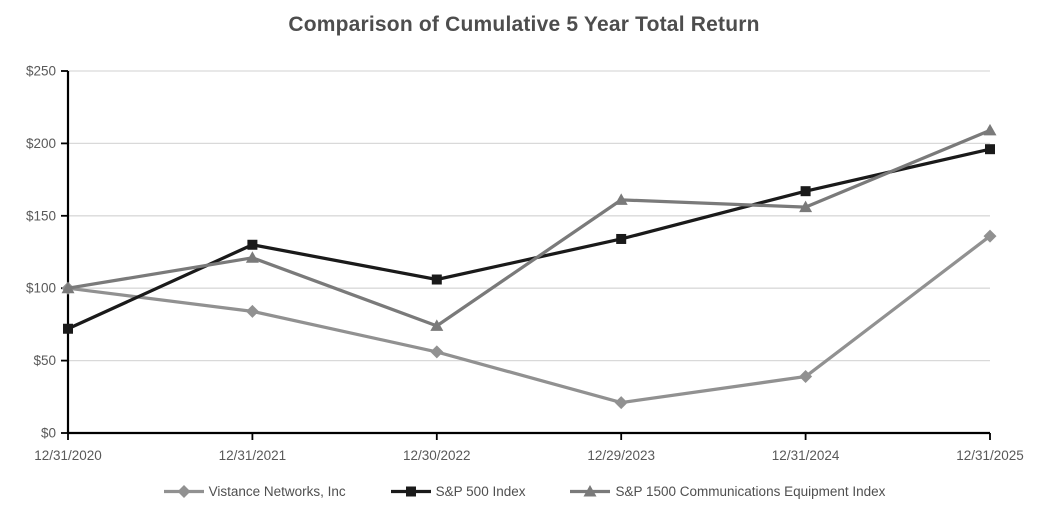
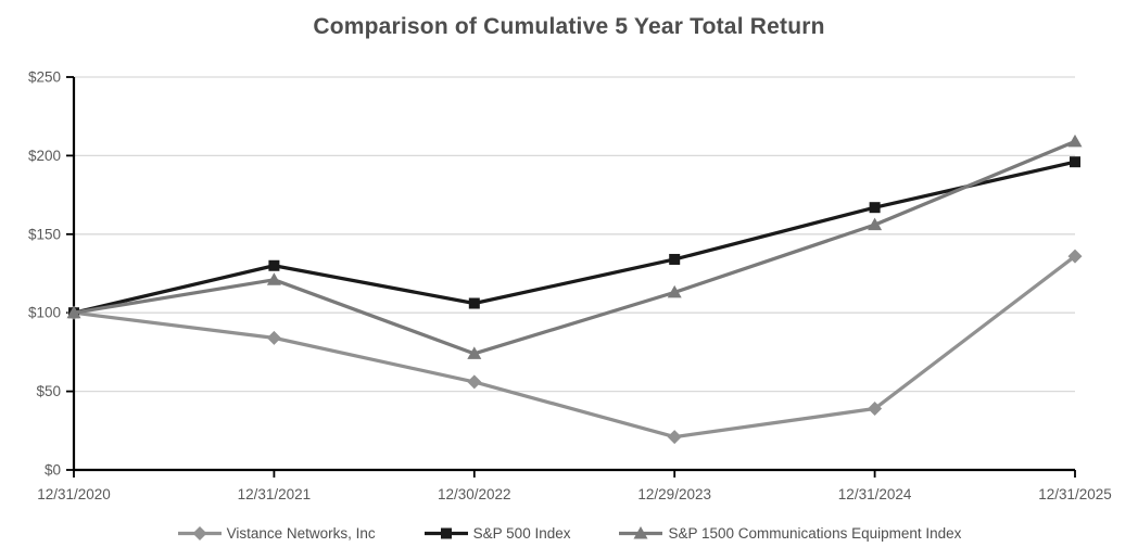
S&P 500 Index/12/31/2020: $72 -> $100
S&P 1500 Communications Equipment Index/12/29/2023: $161 -> $113
